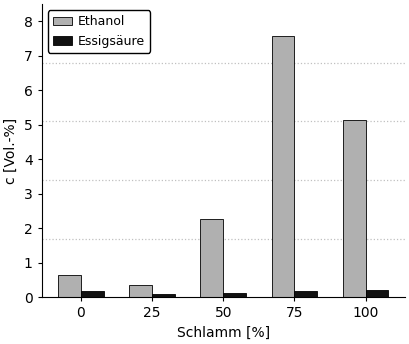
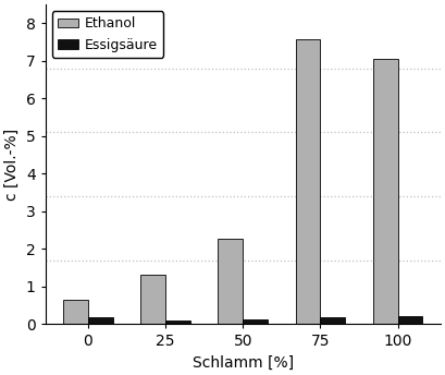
Ethanol/25: 0.35 -> 1.30
Ethanol/100: 5.15 -> 7.05
